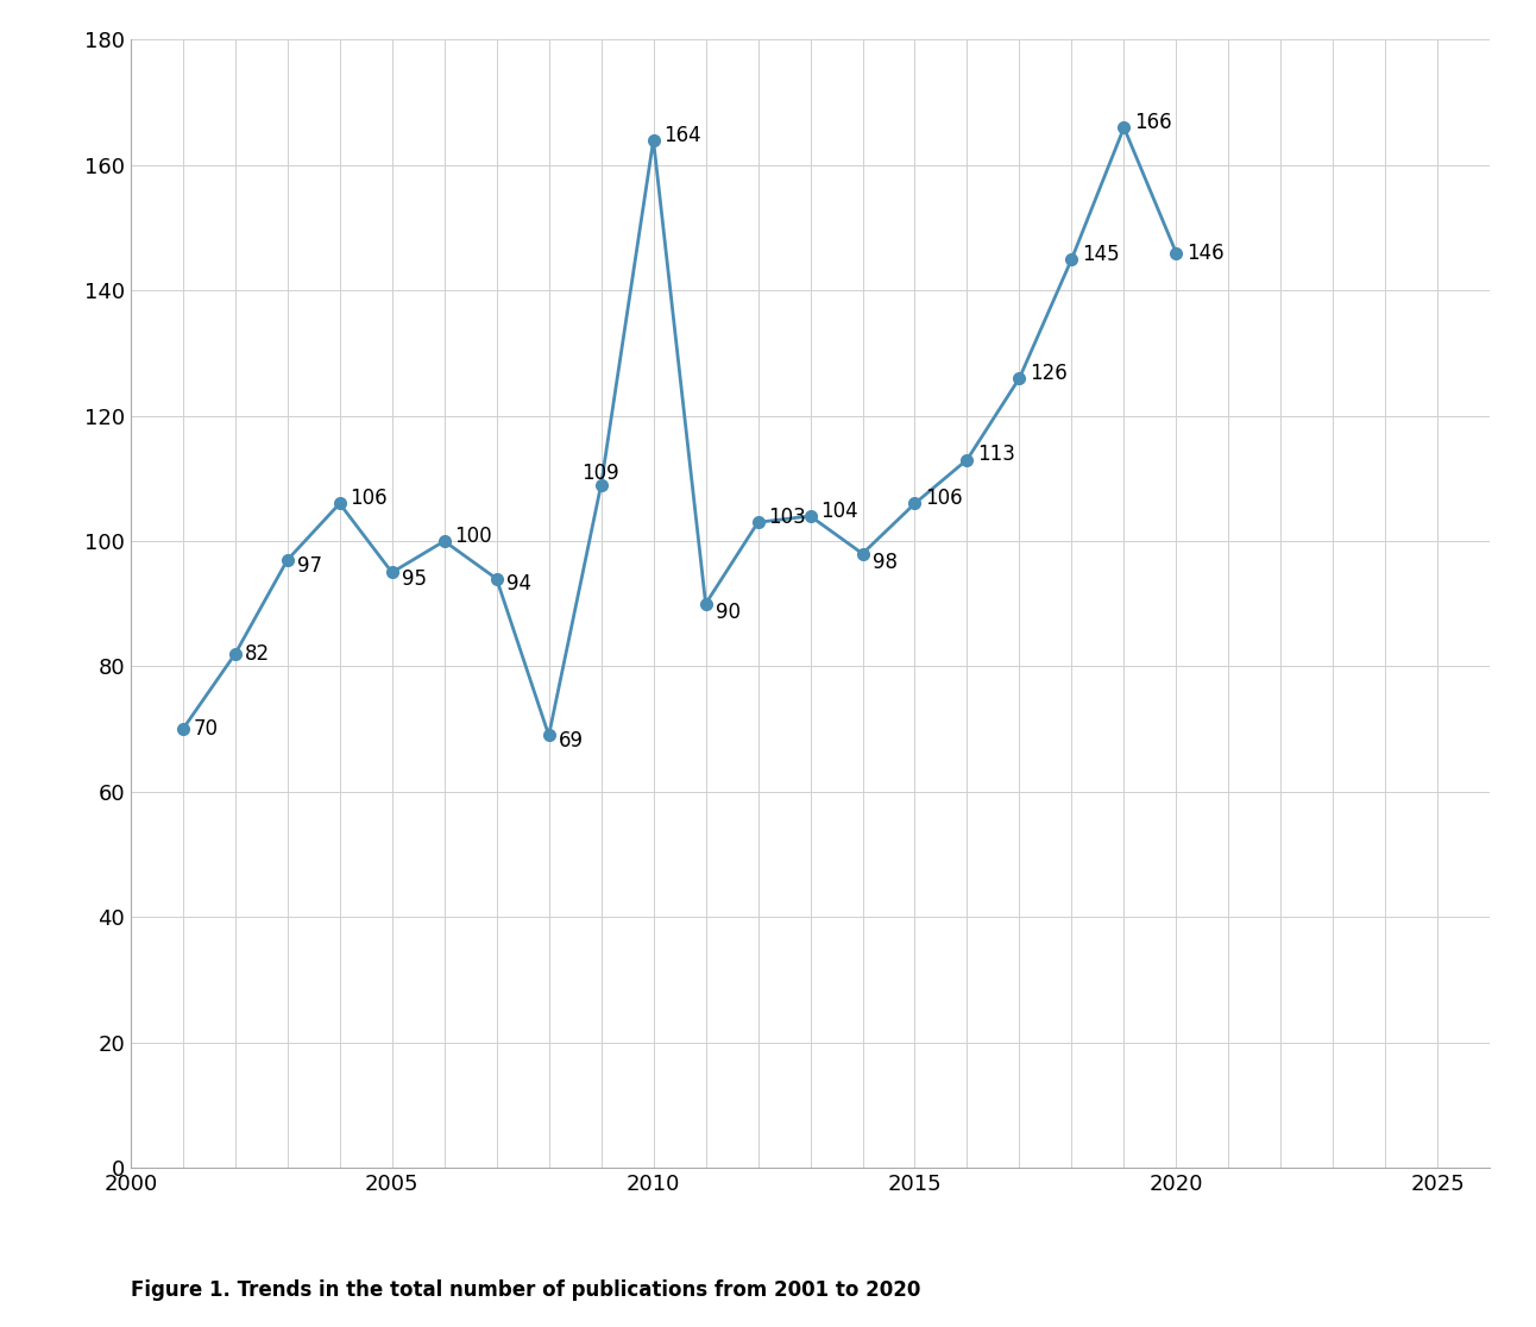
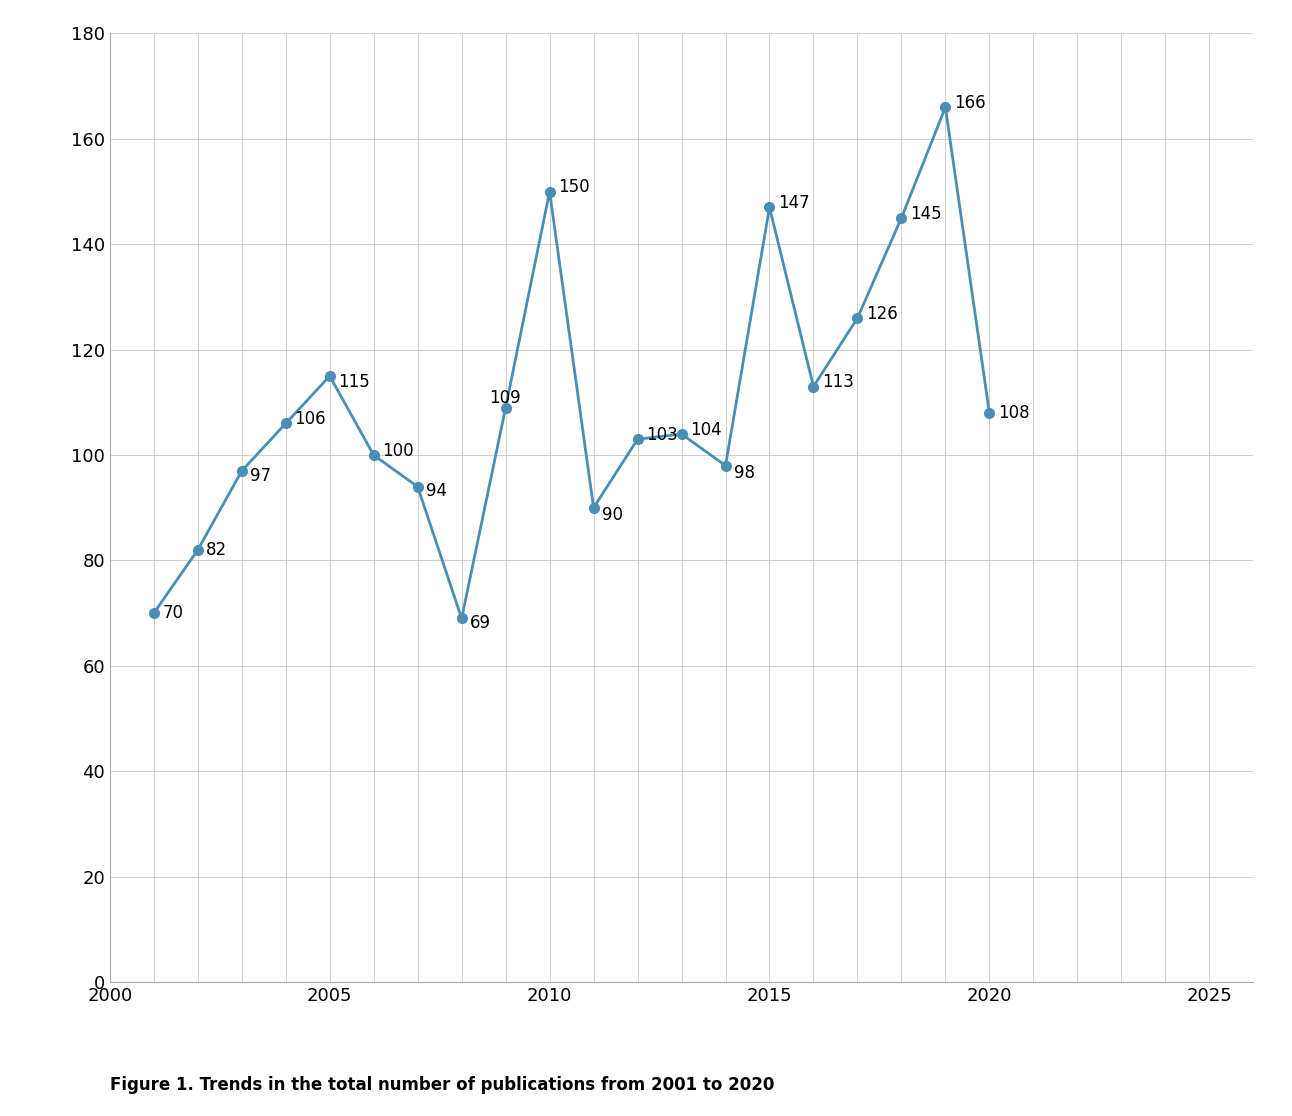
2005: 95 -> 115
2010: 164 -> 150
2015: 106 -> 147
2020: 146 -> 108
